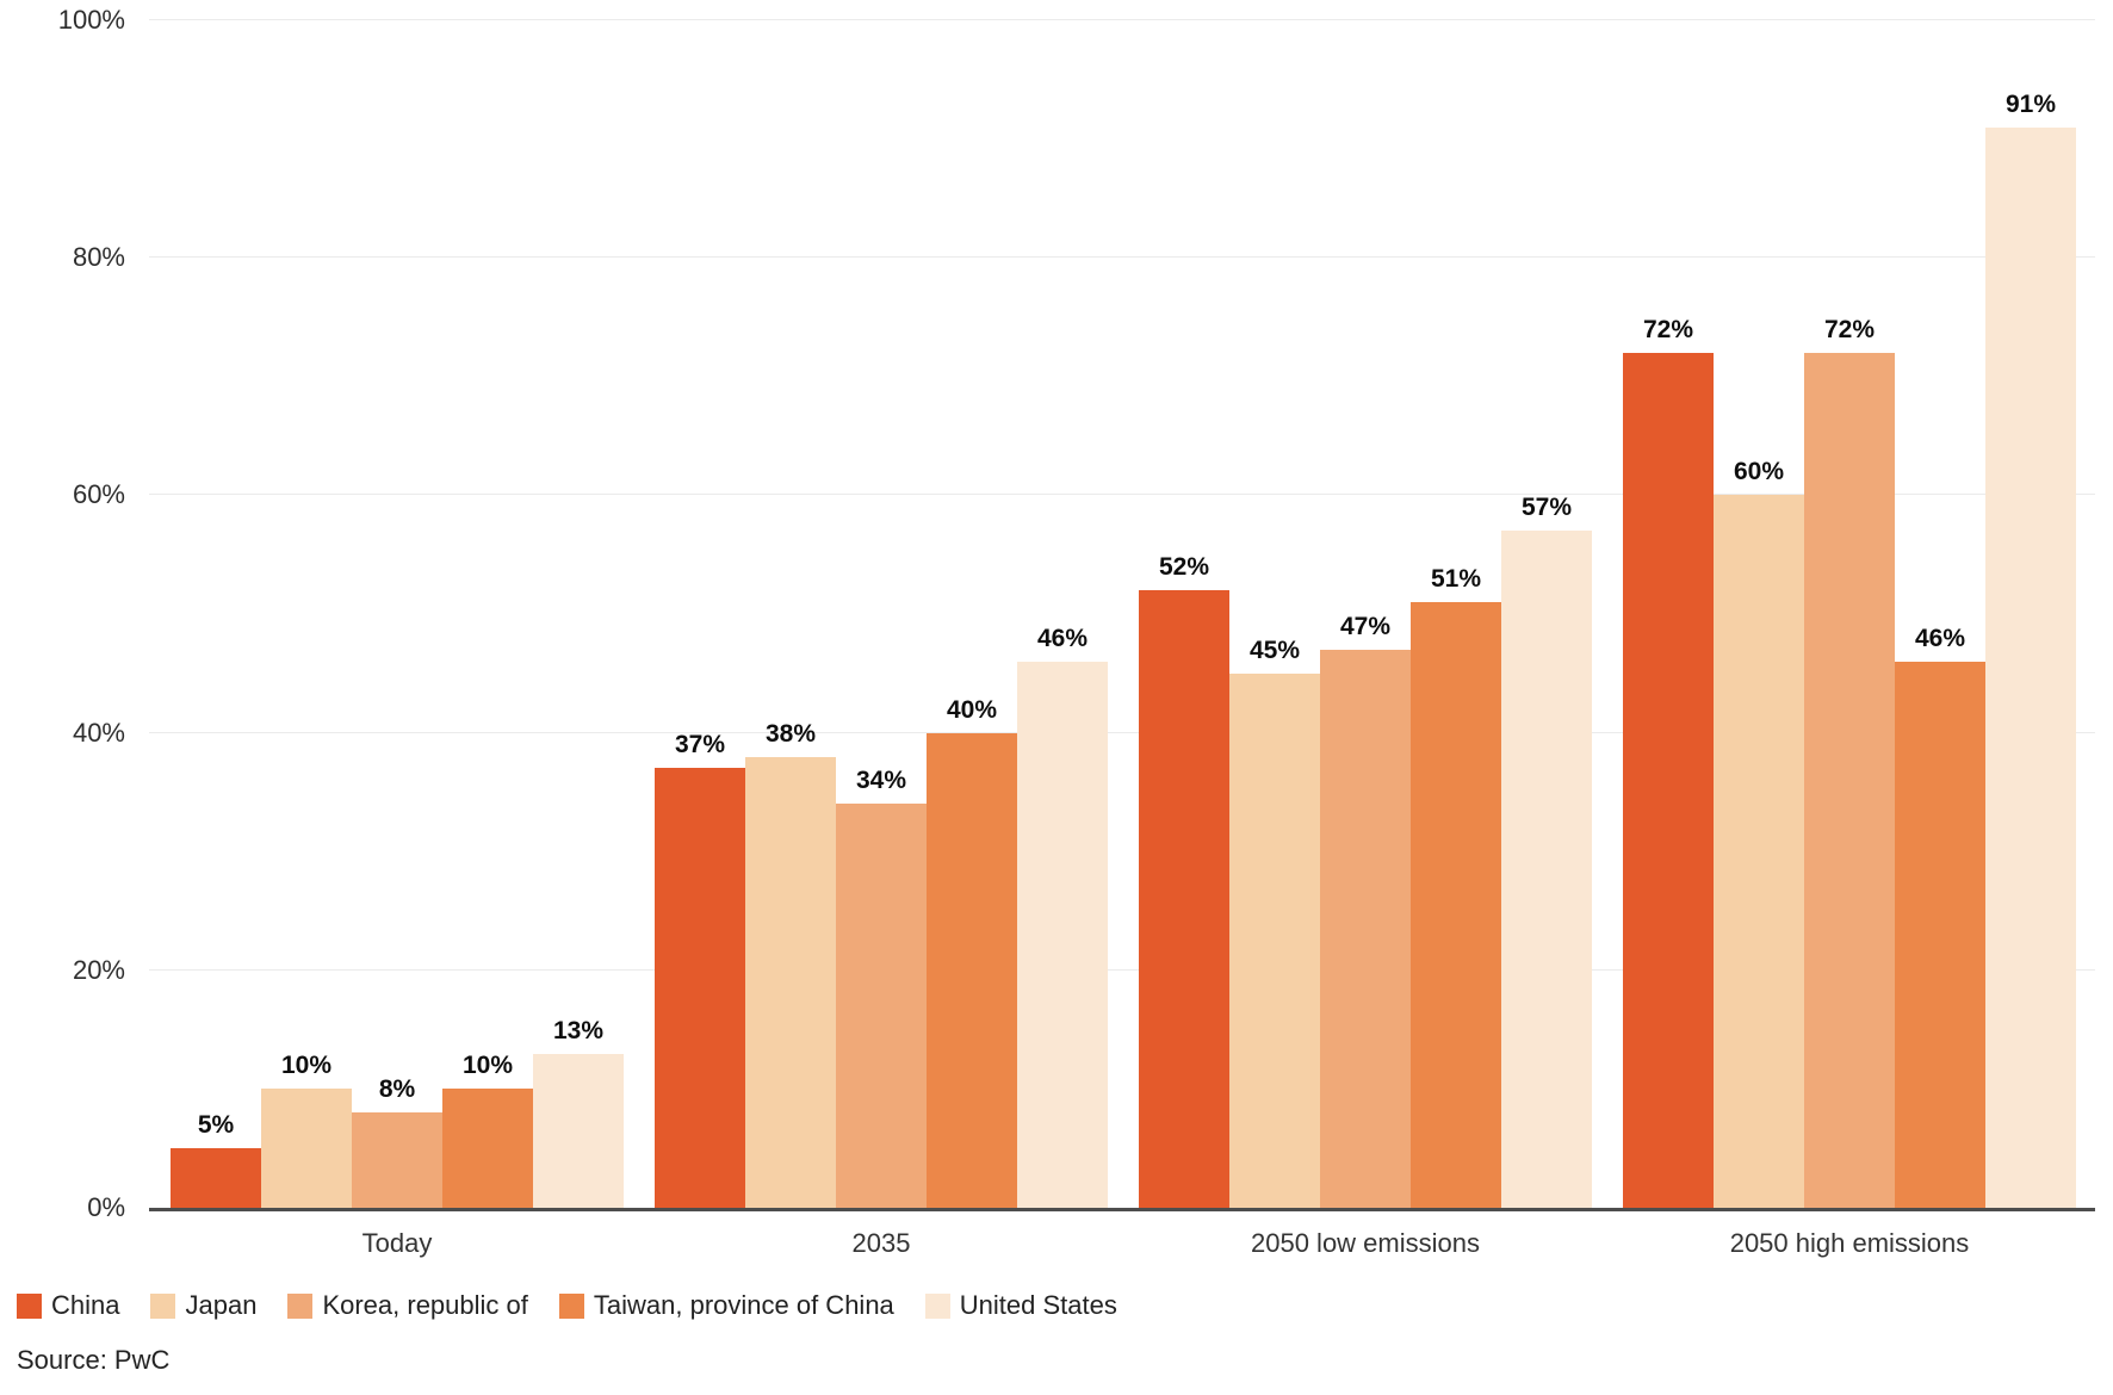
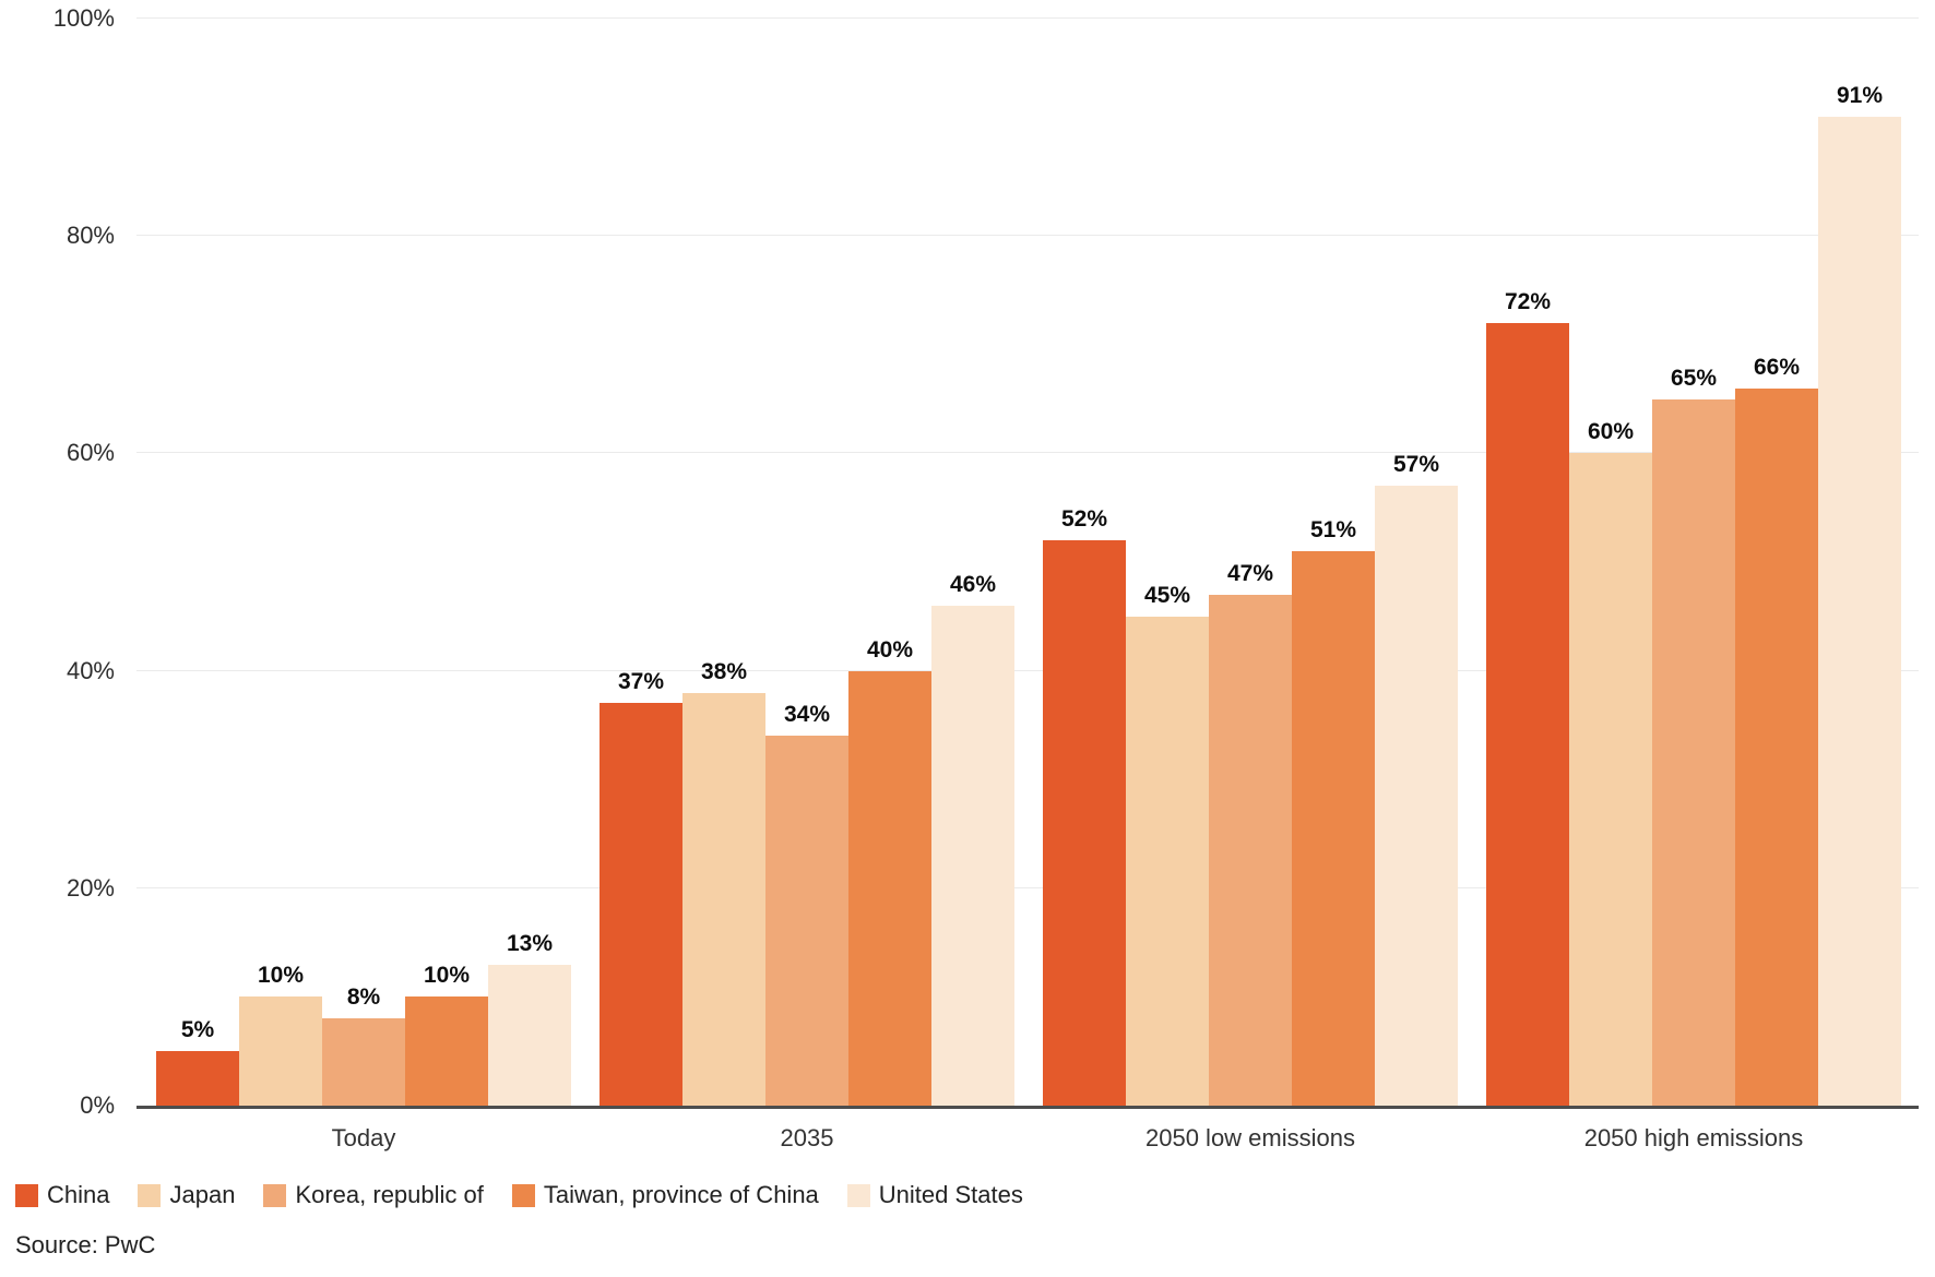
Korea, republic of/2050 high emissions: 72% -> 65%
Taiwan, province of China/2050 high emissions: 46% -> 66%
